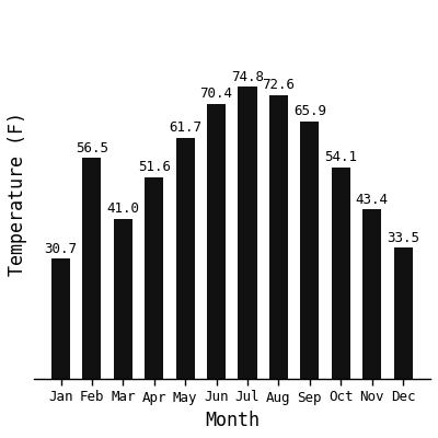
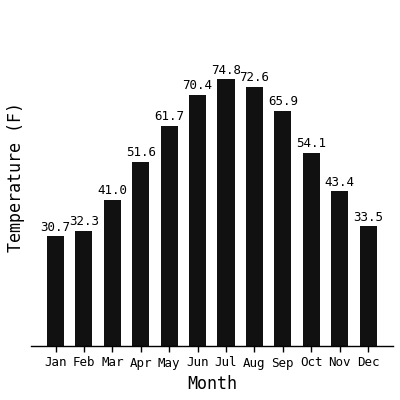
Feb: 56.5 -> 32.3
